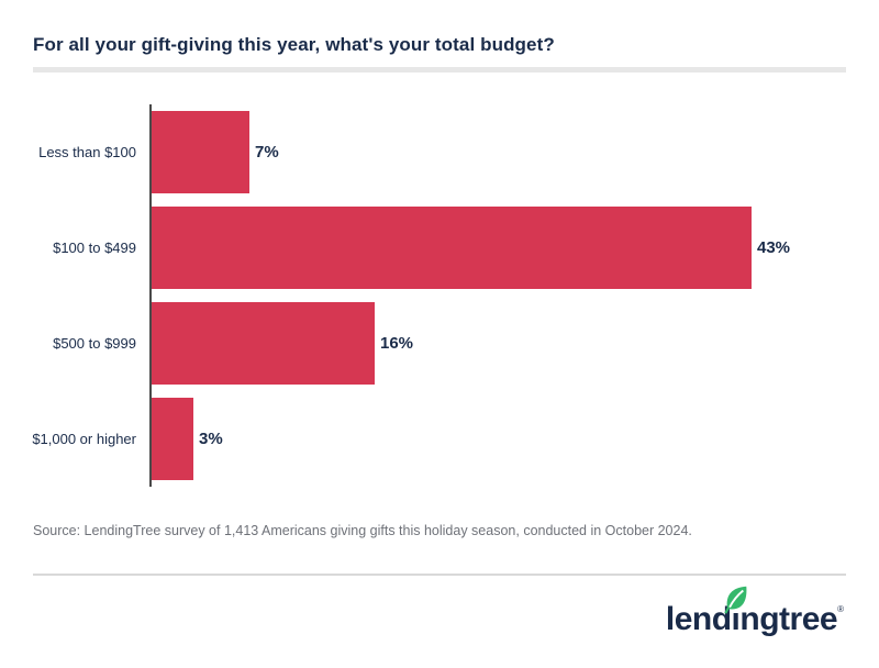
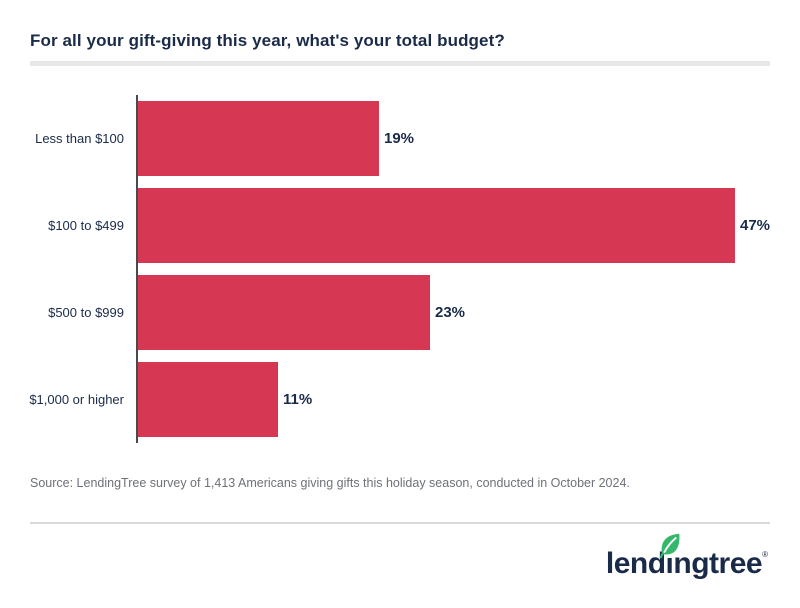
Less than $100: 7% -> 19%
$100 to $499: 43% -> 47%
$500 to $999: 16% -> 23%
$1,000 or higher: 3% -> 11%
